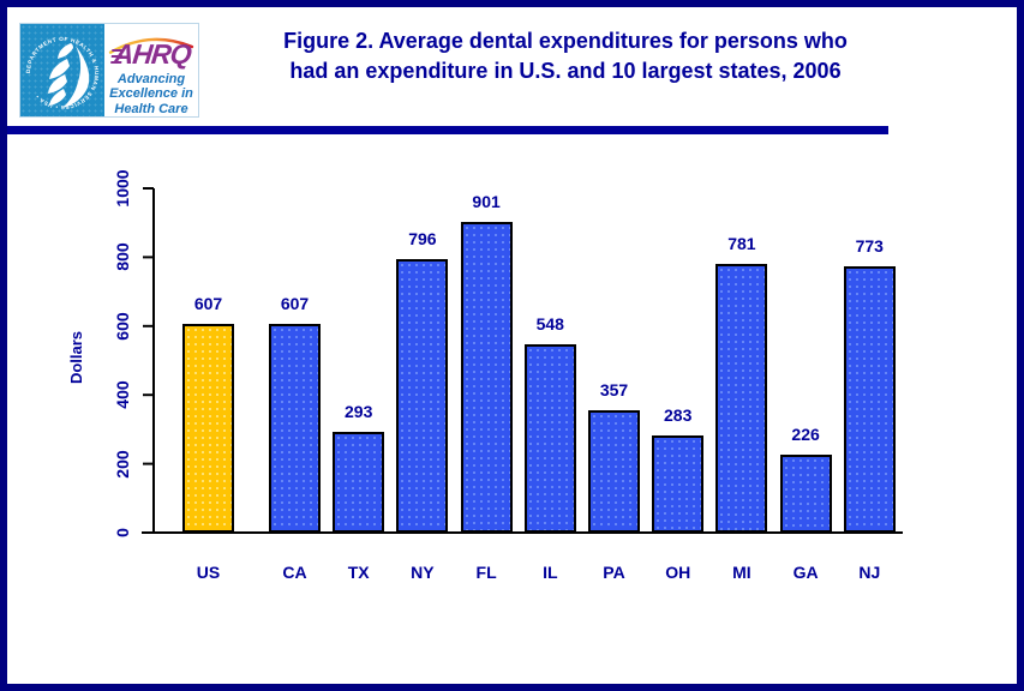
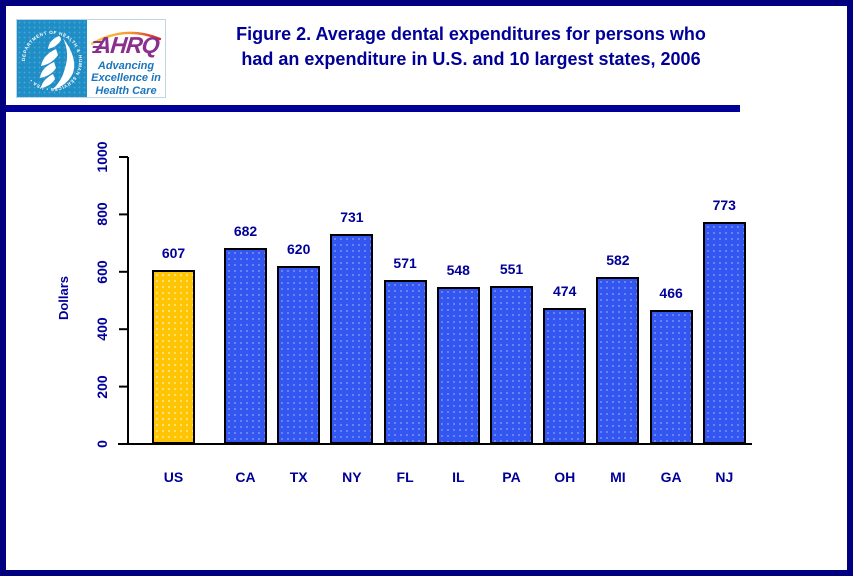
CA: 607 -> 682
TX: 293 -> 620
NY: 796 -> 731
FL: 901 -> 571
PA: 357 -> 551
OH: 283 -> 474
MI: 781 -> 582
GA: 226 -> 466
